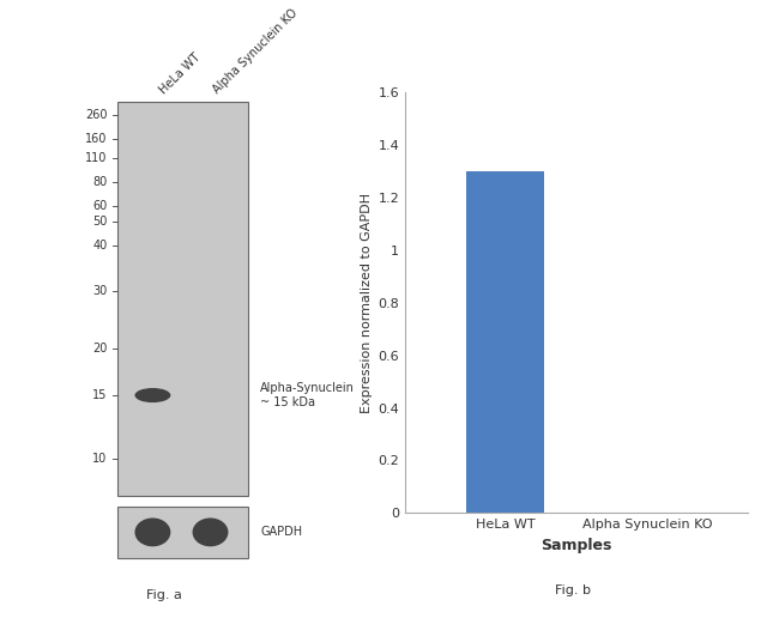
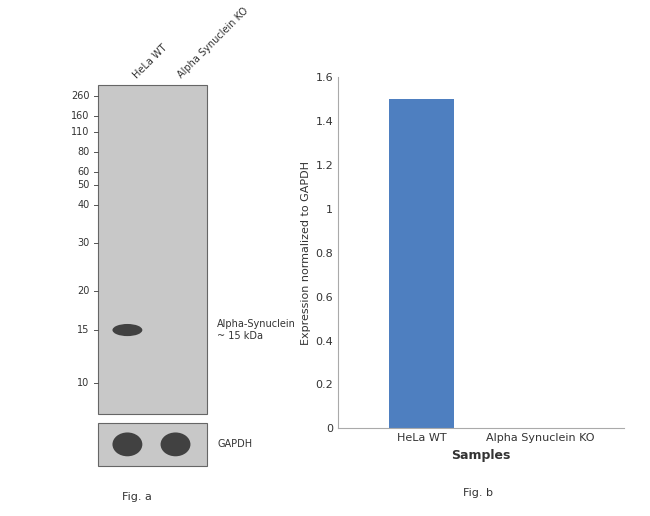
HeLa WT: 1.3 -> 1.5
